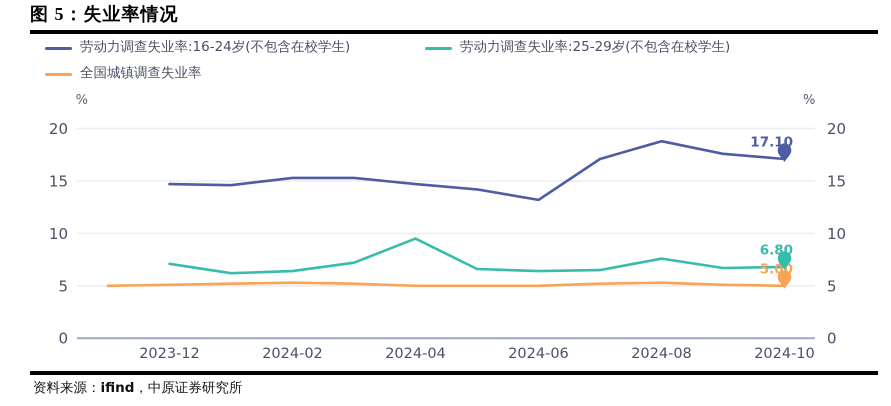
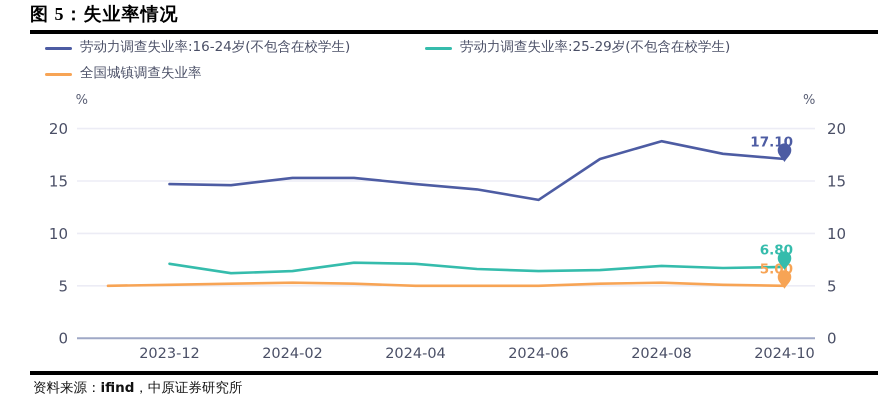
劳动力调查失业率:25-29岁(不包含在校学生)/2024-04: 9.5 -> 7.1
劳动力调查失业率:25-29岁(不包含在校学生)/2024-08: 7.6 -> 6.9
